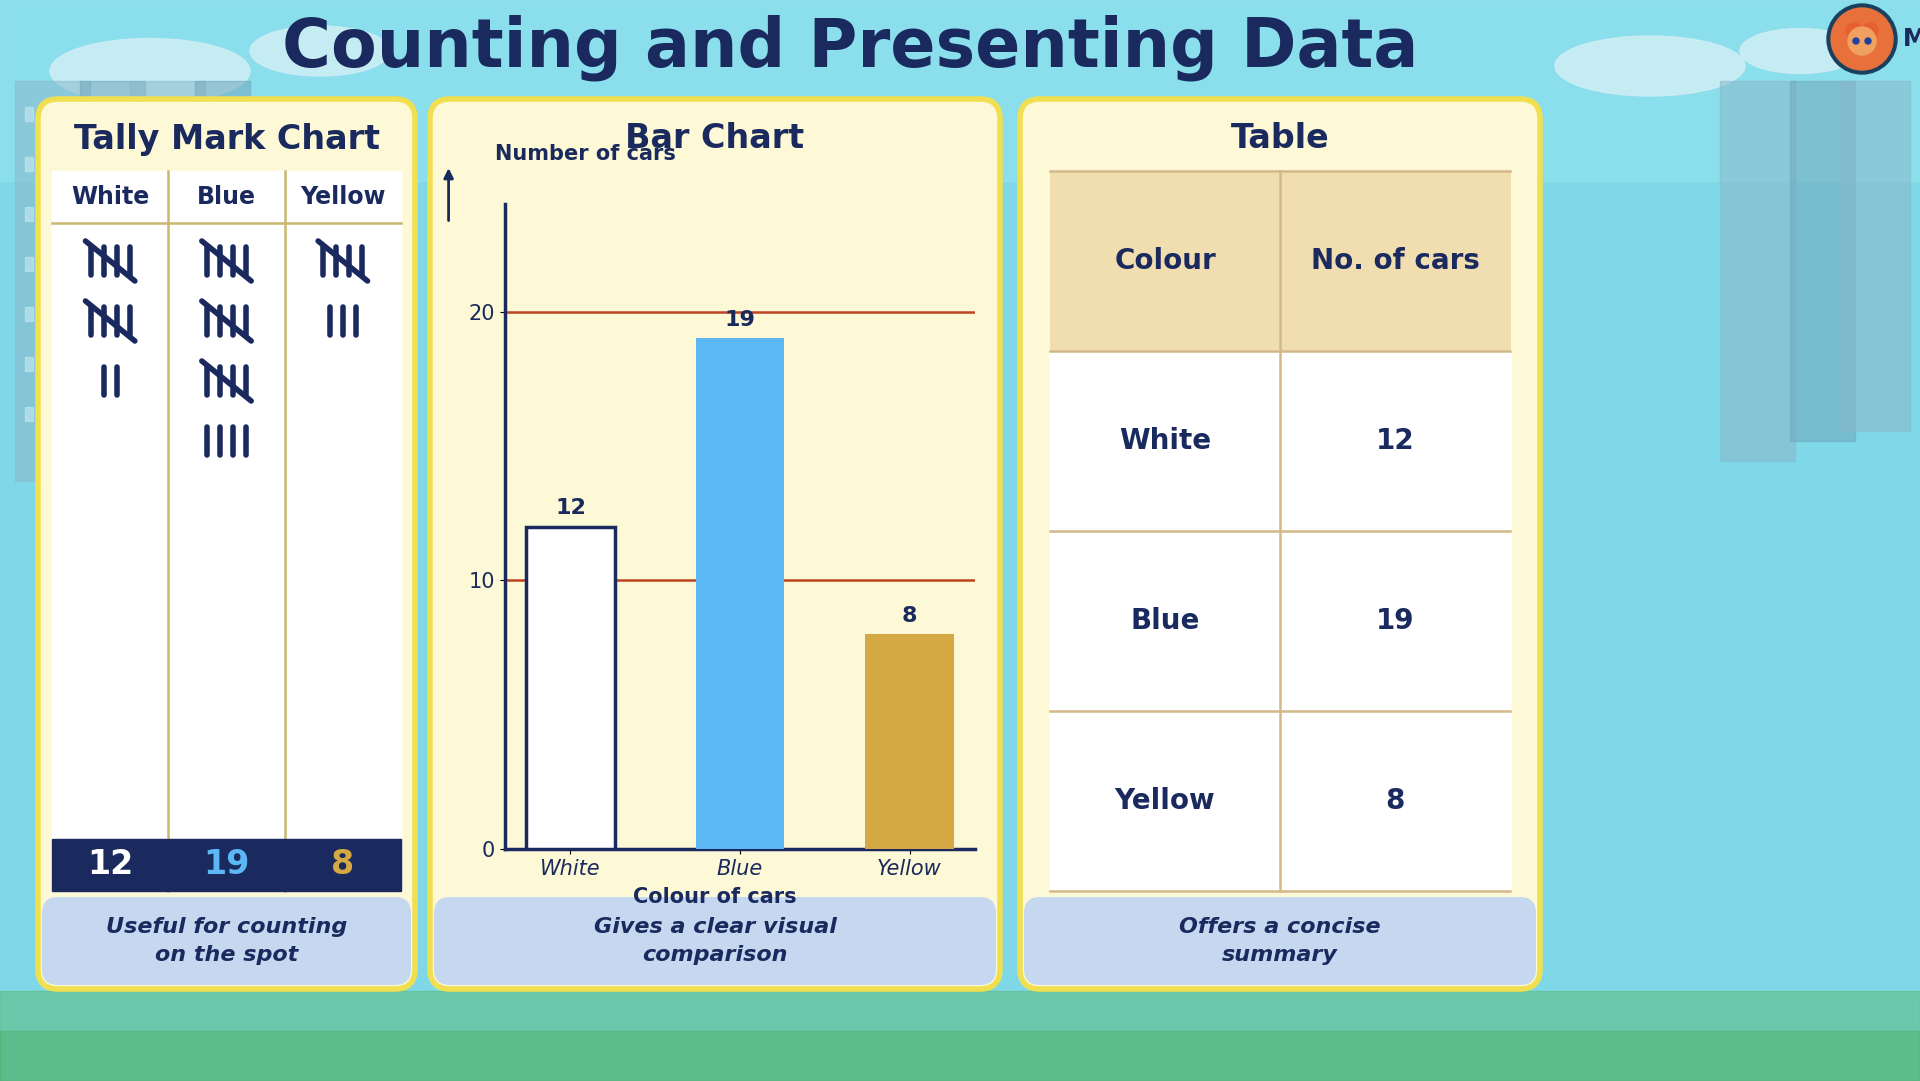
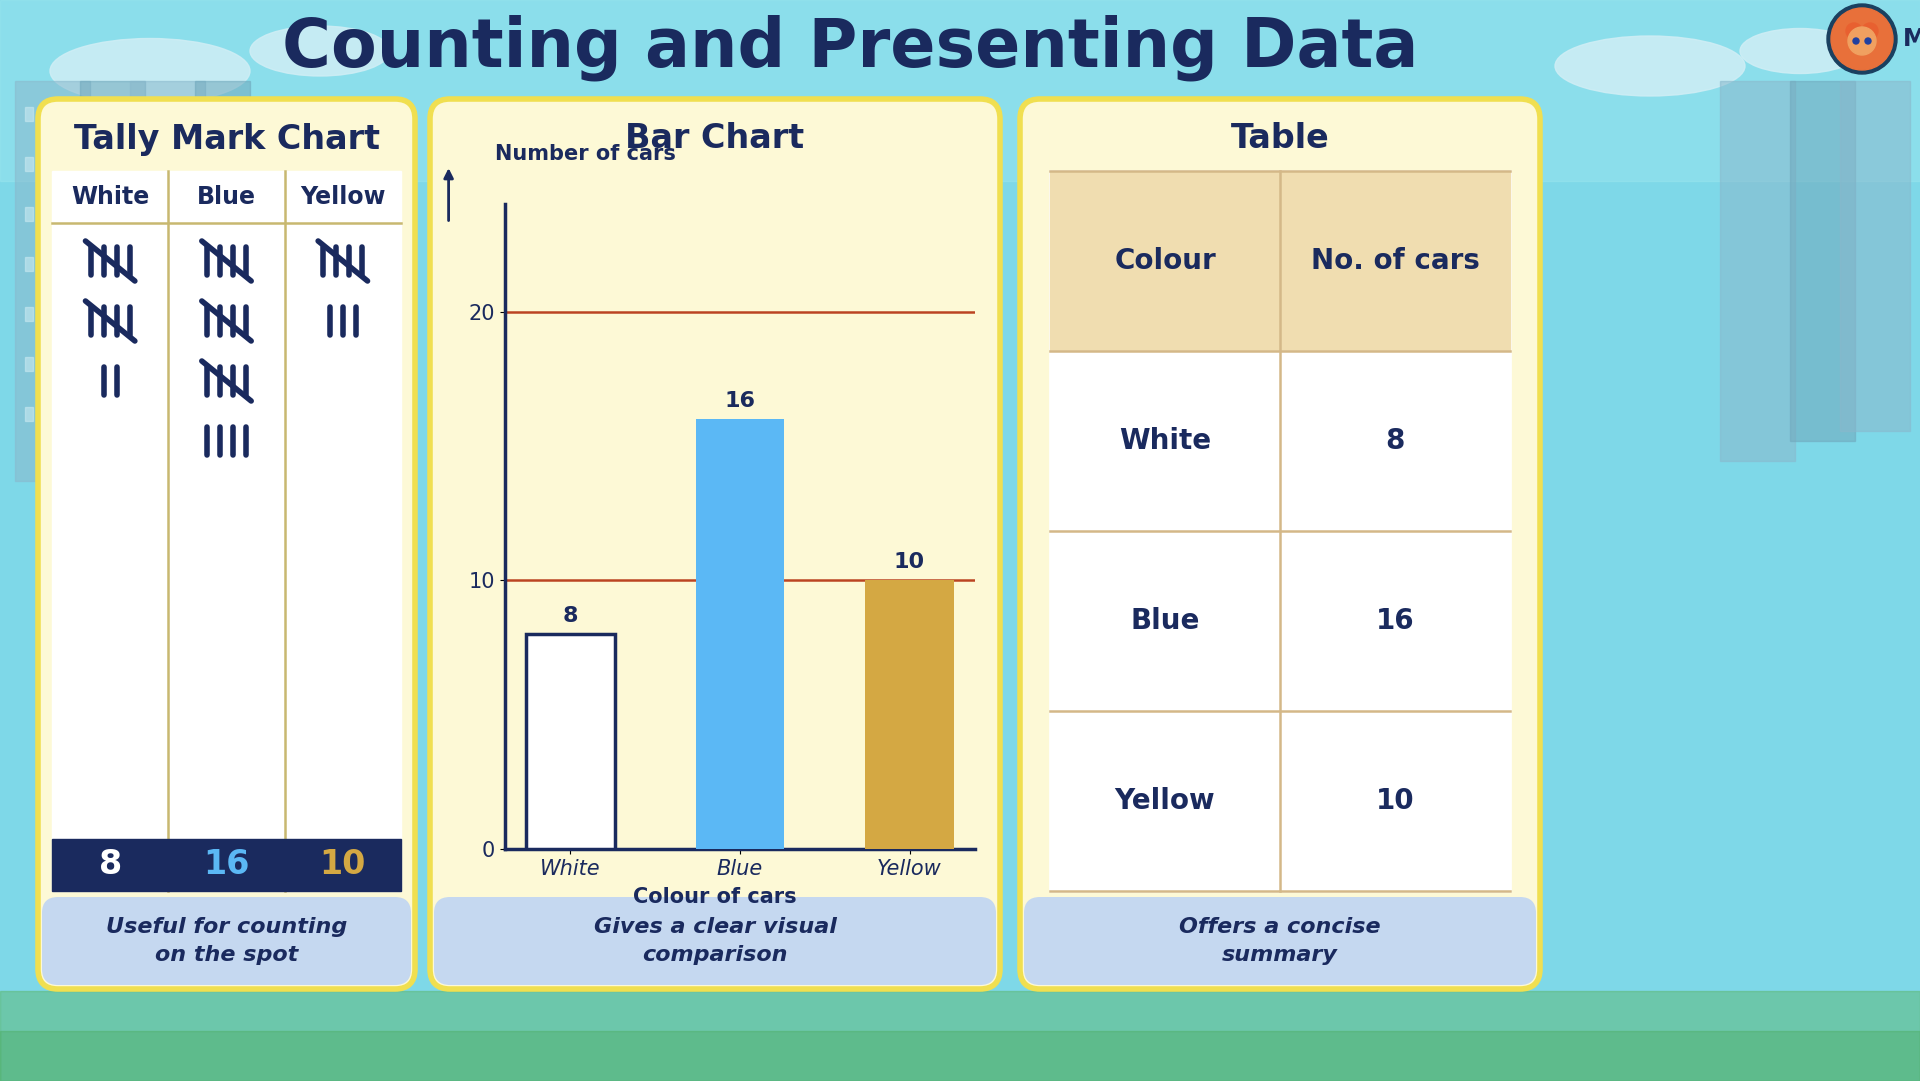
White: 12 -> 8
Blue: 19 -> 16
Yellow: 8 -> 10
